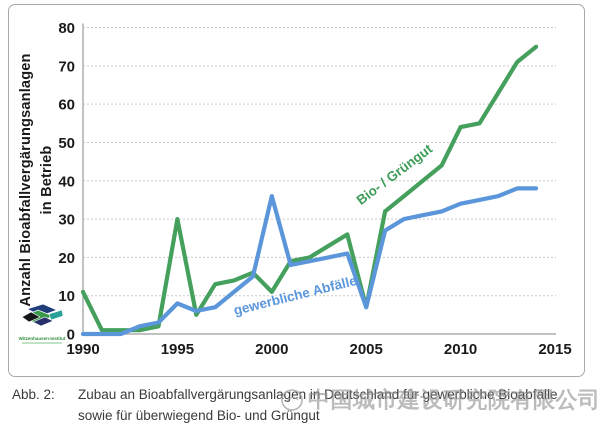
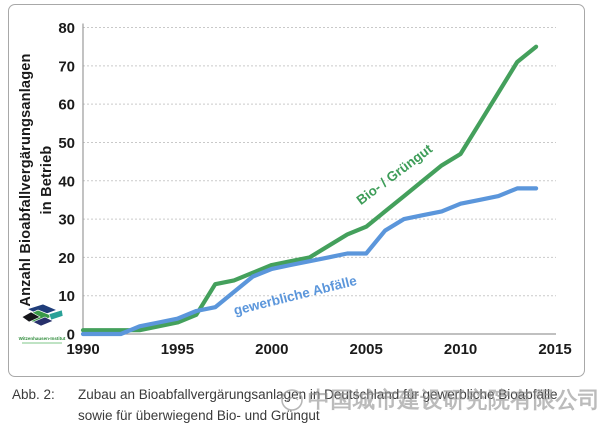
Bio- / Grüngut/1990: 11 -> 1
Bio- / Grüngut/1995: 30 -> 3
gewerbliche Abfälle/1995: 8 -> 4
Bio- / Grüngut/2000: 11 -> 18
gewerbliche Abfälle/2000: 36 -> 17
Bio- / Grüngut/2005: 7 -> 28
gewerbliche Abfälle/2005: 7 -> 21
Bio- / Grüngut/2010: 54 -> 47
